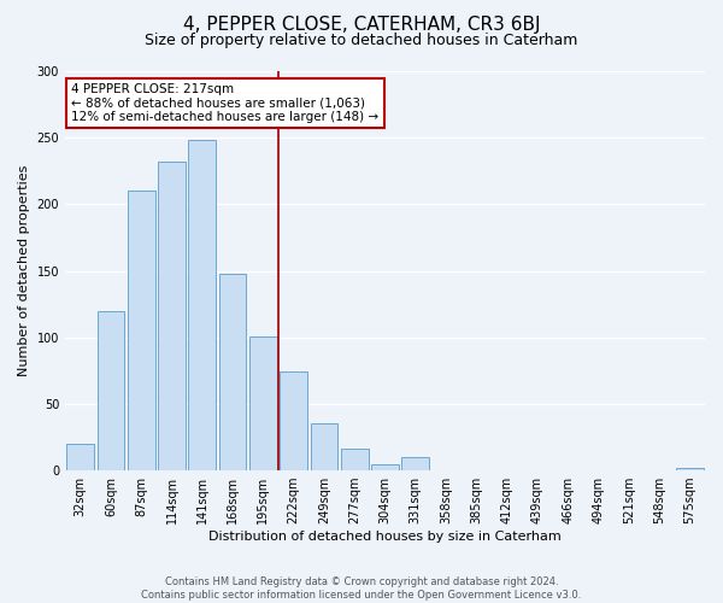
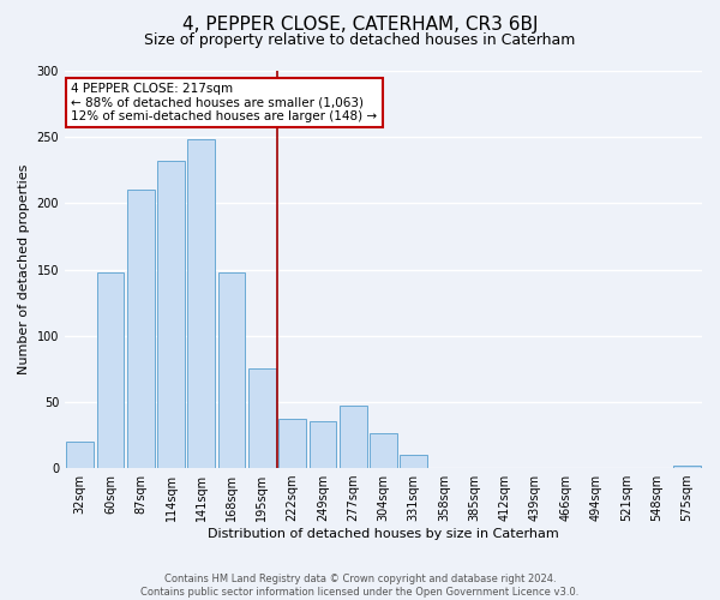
60sqm: 120 -> 148
195sqm: 101 -> 75
222sqm: 74 -> 37
277sqm: 16 -> 47
304sqm: 5 -> 26
